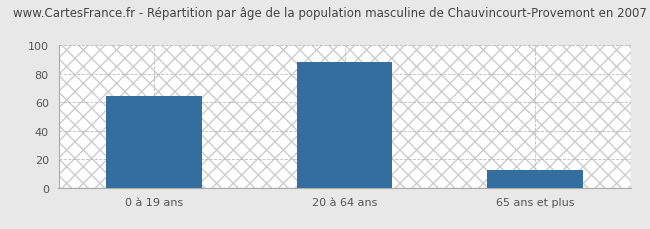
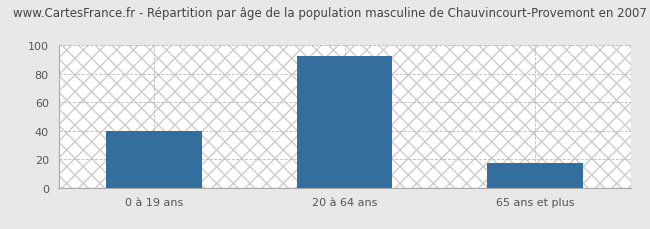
0 à 19 ans: 64 -> 40
20 à 64 ans: 88 -> 92
65 ans et plus: 12 -> 17
